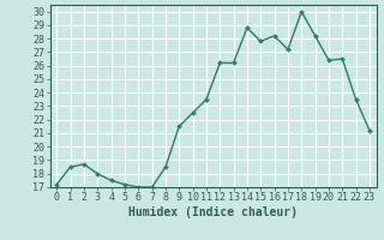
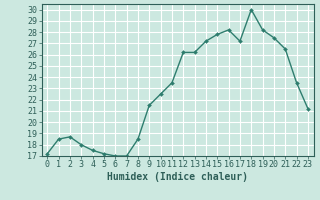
14: 28.8 -> 27.2
20: 26.4 -> 27.5
